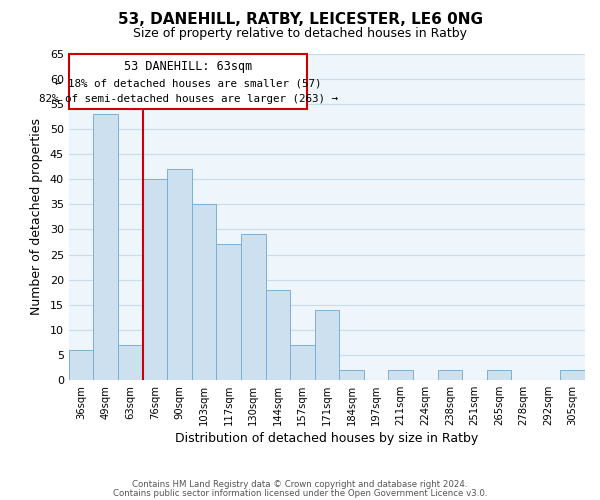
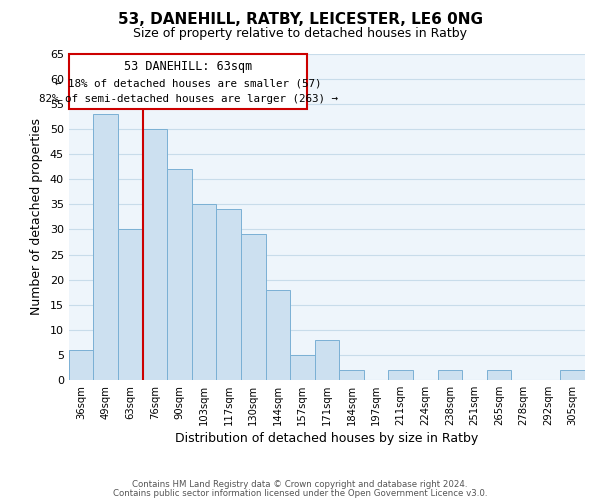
63sqm: 7 -> 30
76sqm: 40 -> 50
117sqm: 27 -> 34
157sqm: 7 -> 5
171sqm: 14 -> 8
